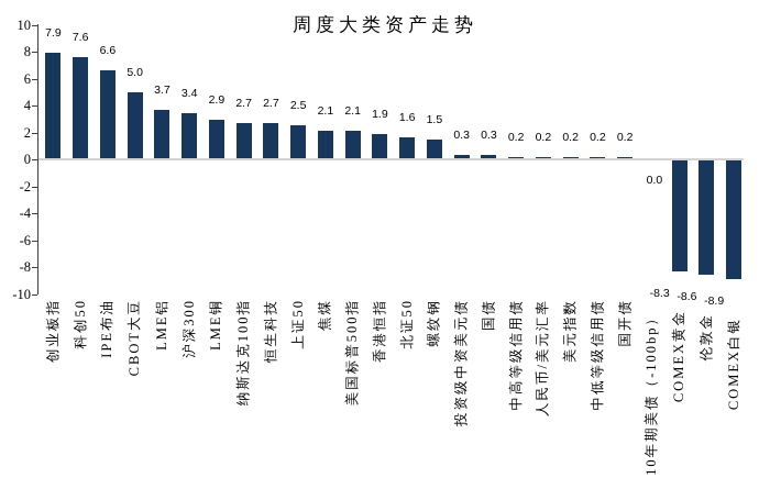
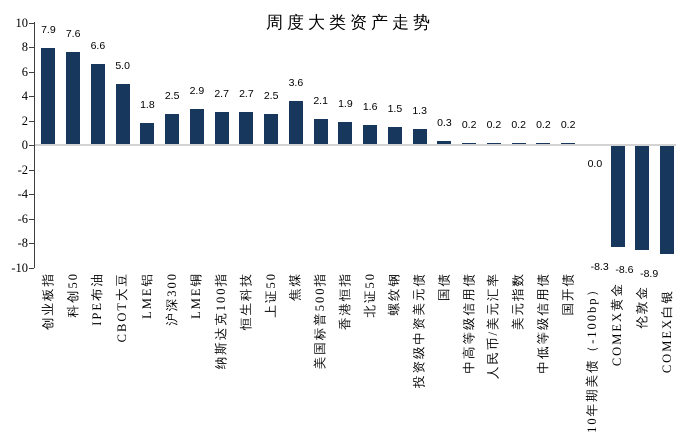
LME铝: 3.7 -> 1.8
沪深300: 3.4 -> 2.5
焦煤: 2.1 -> 3.6
投资级中资美元债: 0.3 -> 1.3
